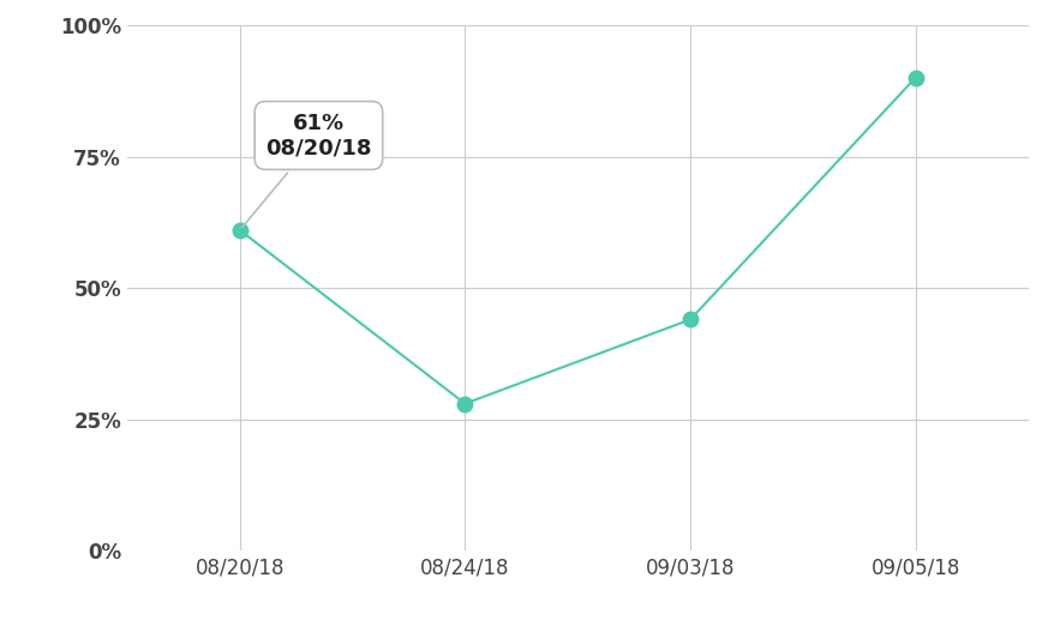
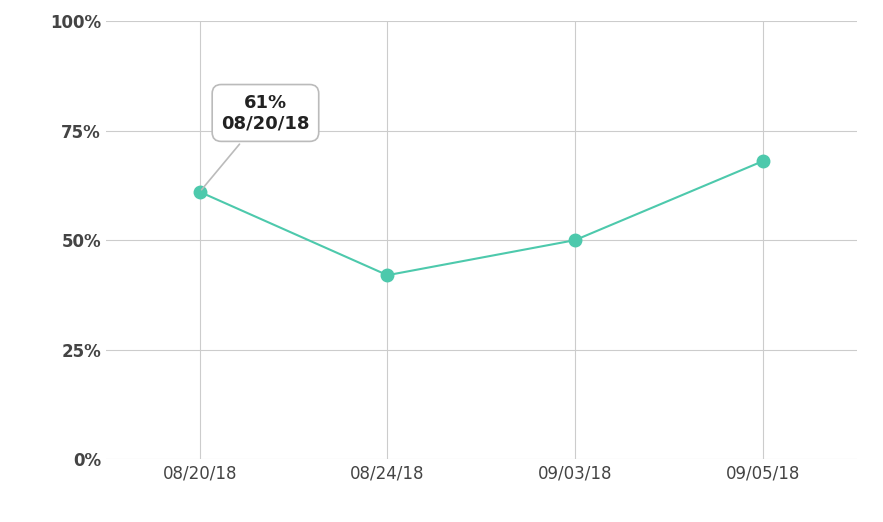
08/24/18: 28% -> 42%
09/03/18: 44% -> 50%
09/05/18: 90% -> 68%
